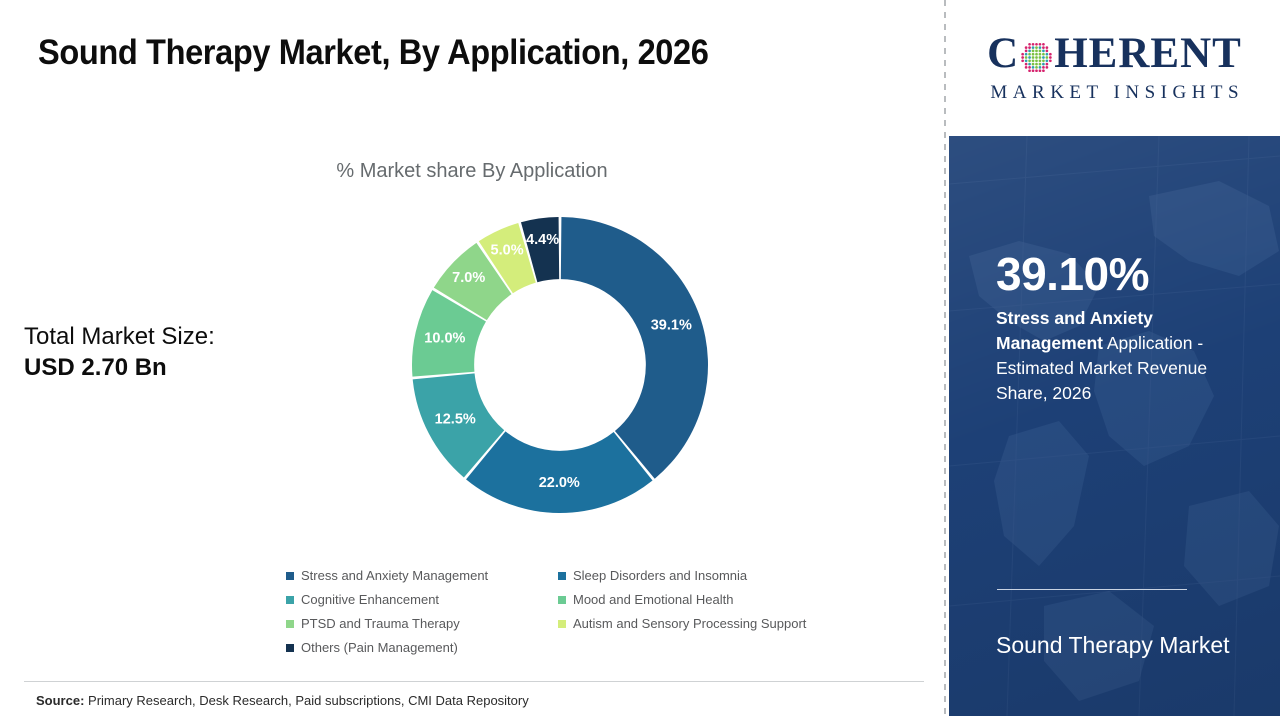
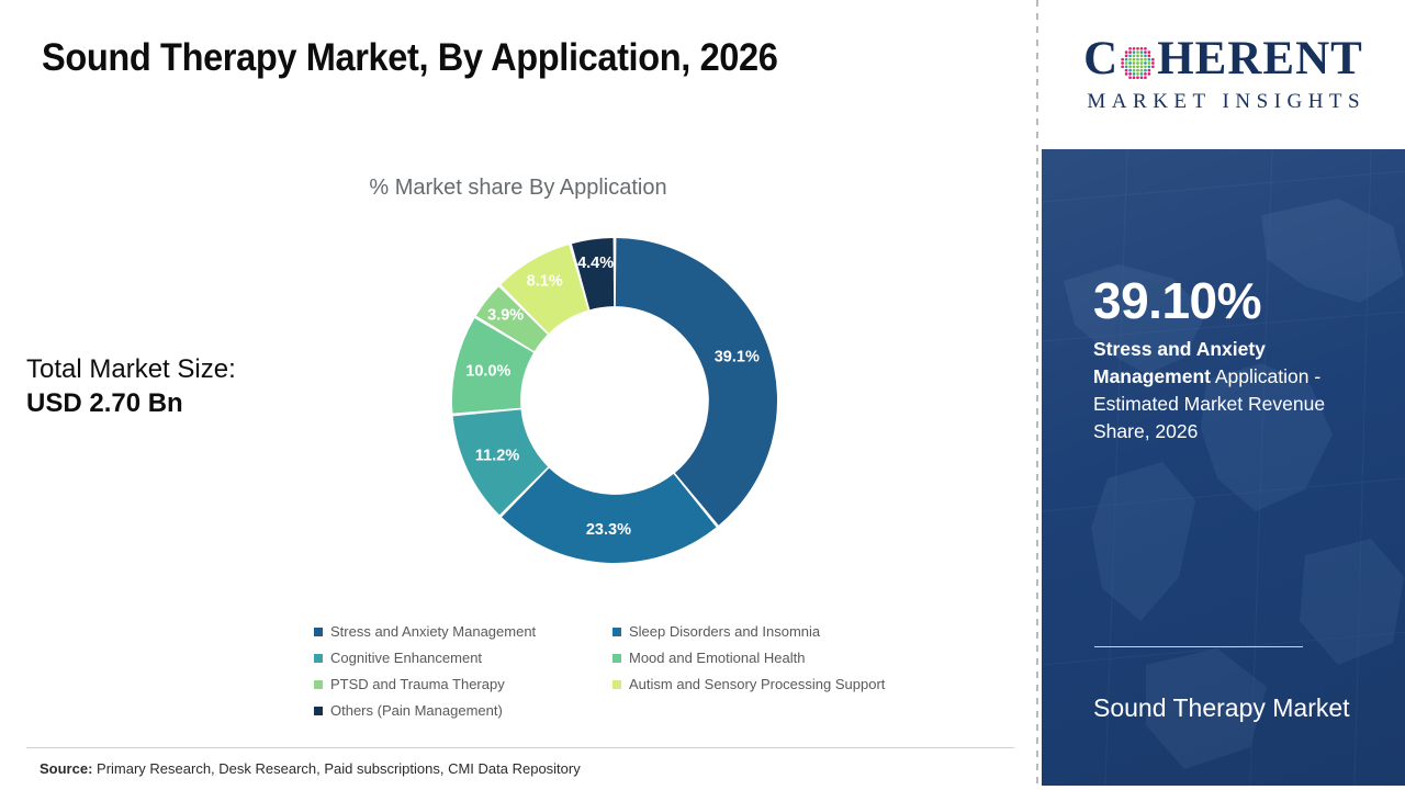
Sleep Disorders and Insomnia: 22.0% -> 23.3%
Cognitive Enhancement: 12.5% -> 11.2%
PTSD and Trauma Therapy: 7.0% -> 3.9%
Autism and Sensory Processing Support: 5.0% -> 8.1%
